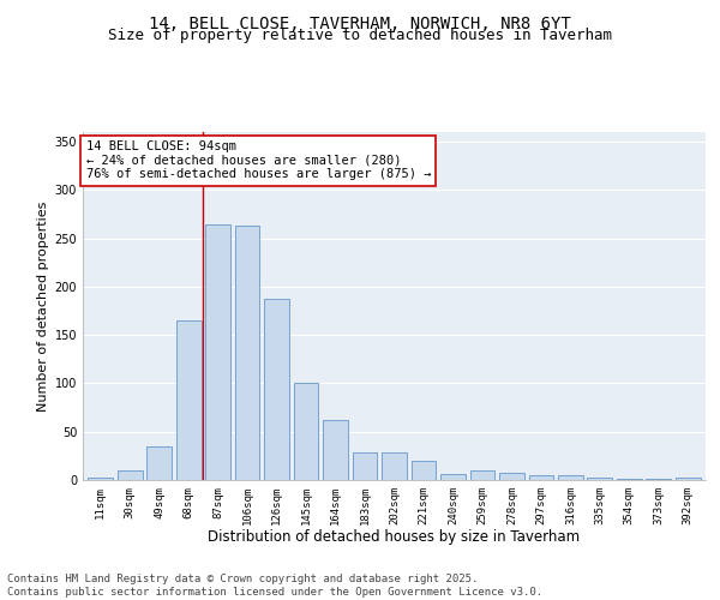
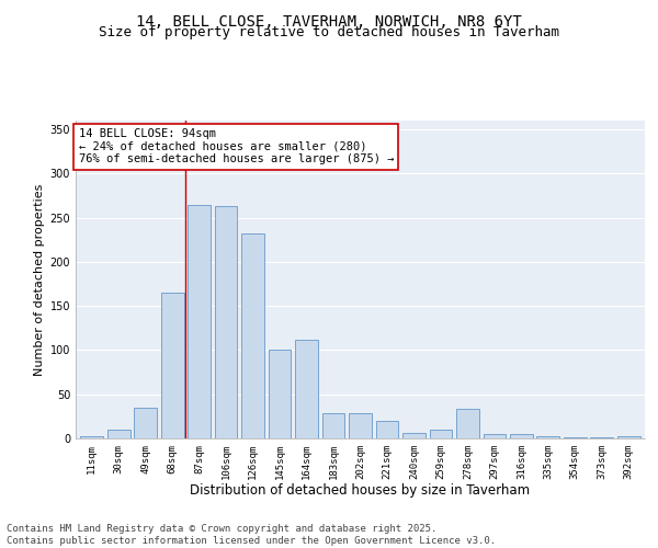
126sqm: 187 -> 232
164sqm: 62 -> 112
278sqm: 7 -> 34
